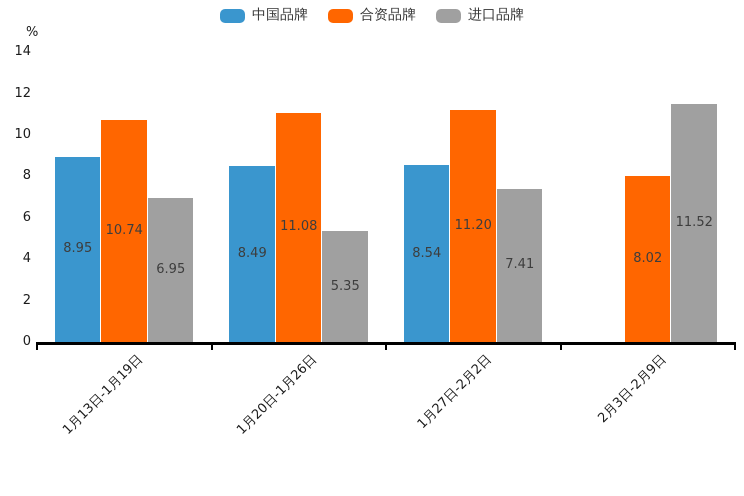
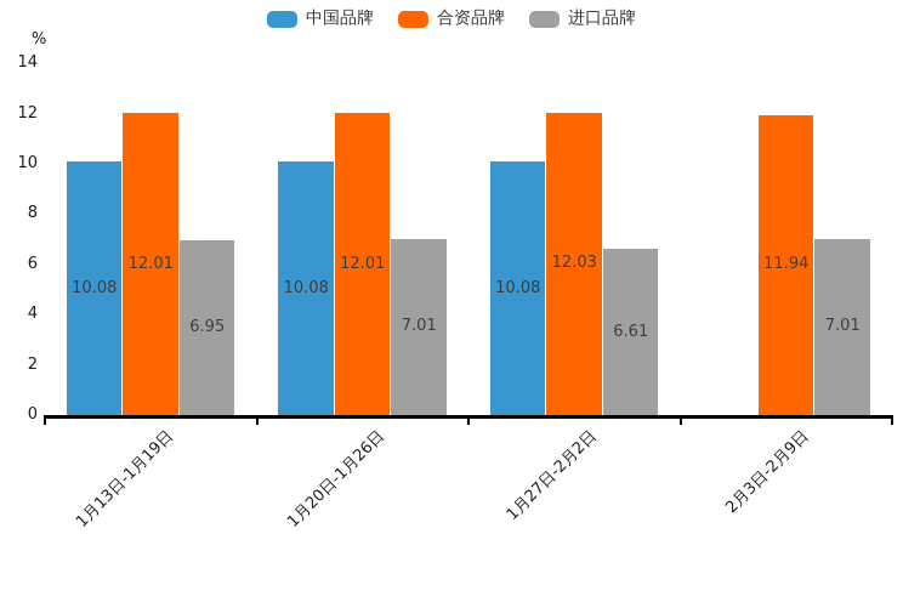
中国品牌/1月13日-1月19日: 8.95 -> 10.08
合资品牌/1月13日-1月19日: 10.74 -> 12.01
中国品牌/1月20日-1月26日: 8.49 -> 10.08
合资品牌/1月20日-1月26日: 11.08 -> 12.01
进口品牌/1月20日-1月26日: 5.35 -> 7.01
中国品牌/1月27日-2月2日: 8.54 -> 10.08
合资品牌/1月27日-2月2日: 11.20 -> 12.03
进口品牌/1月27日-2月2日: 7.41 -> 6.61
合资品牌/2月3日-2月9日: 8.02 -> 11.94
进口品牌/2月3日-2月9日: 11.52 -> 7.01
